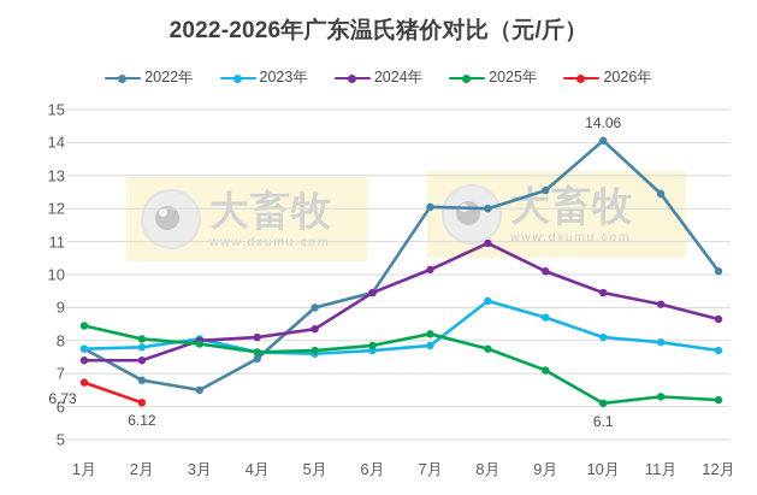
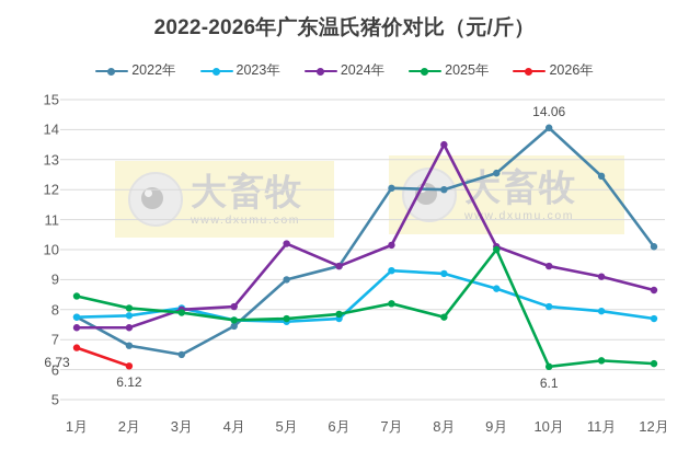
2024年/5月: 8.3 -> 10.2
2023年/7月: 7.8 -> 9.3
2024年/8月: 10.9 -> 13.5
2025年/9月: 7.1 -> 10.0
